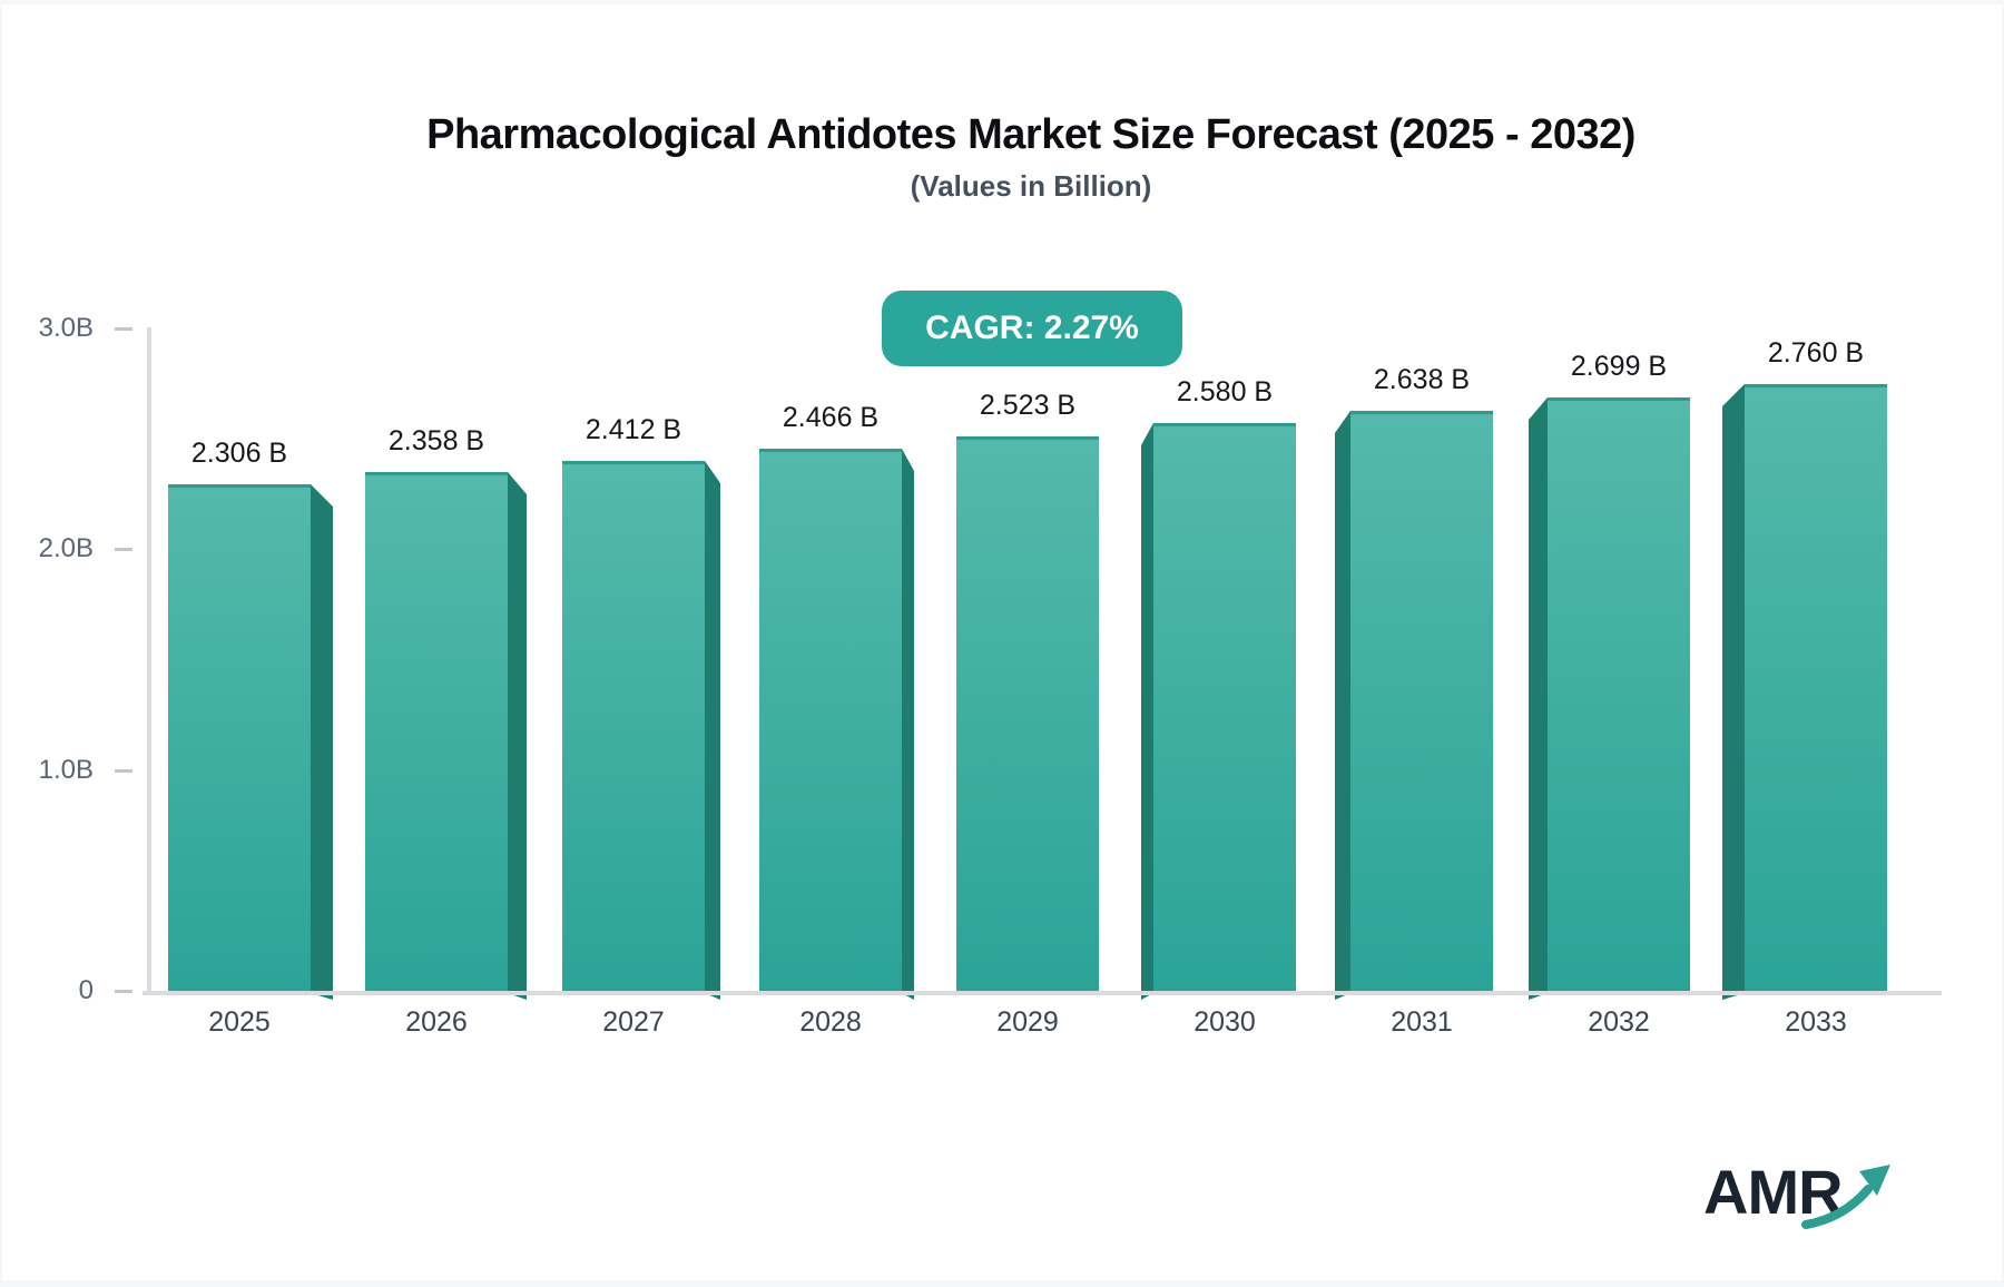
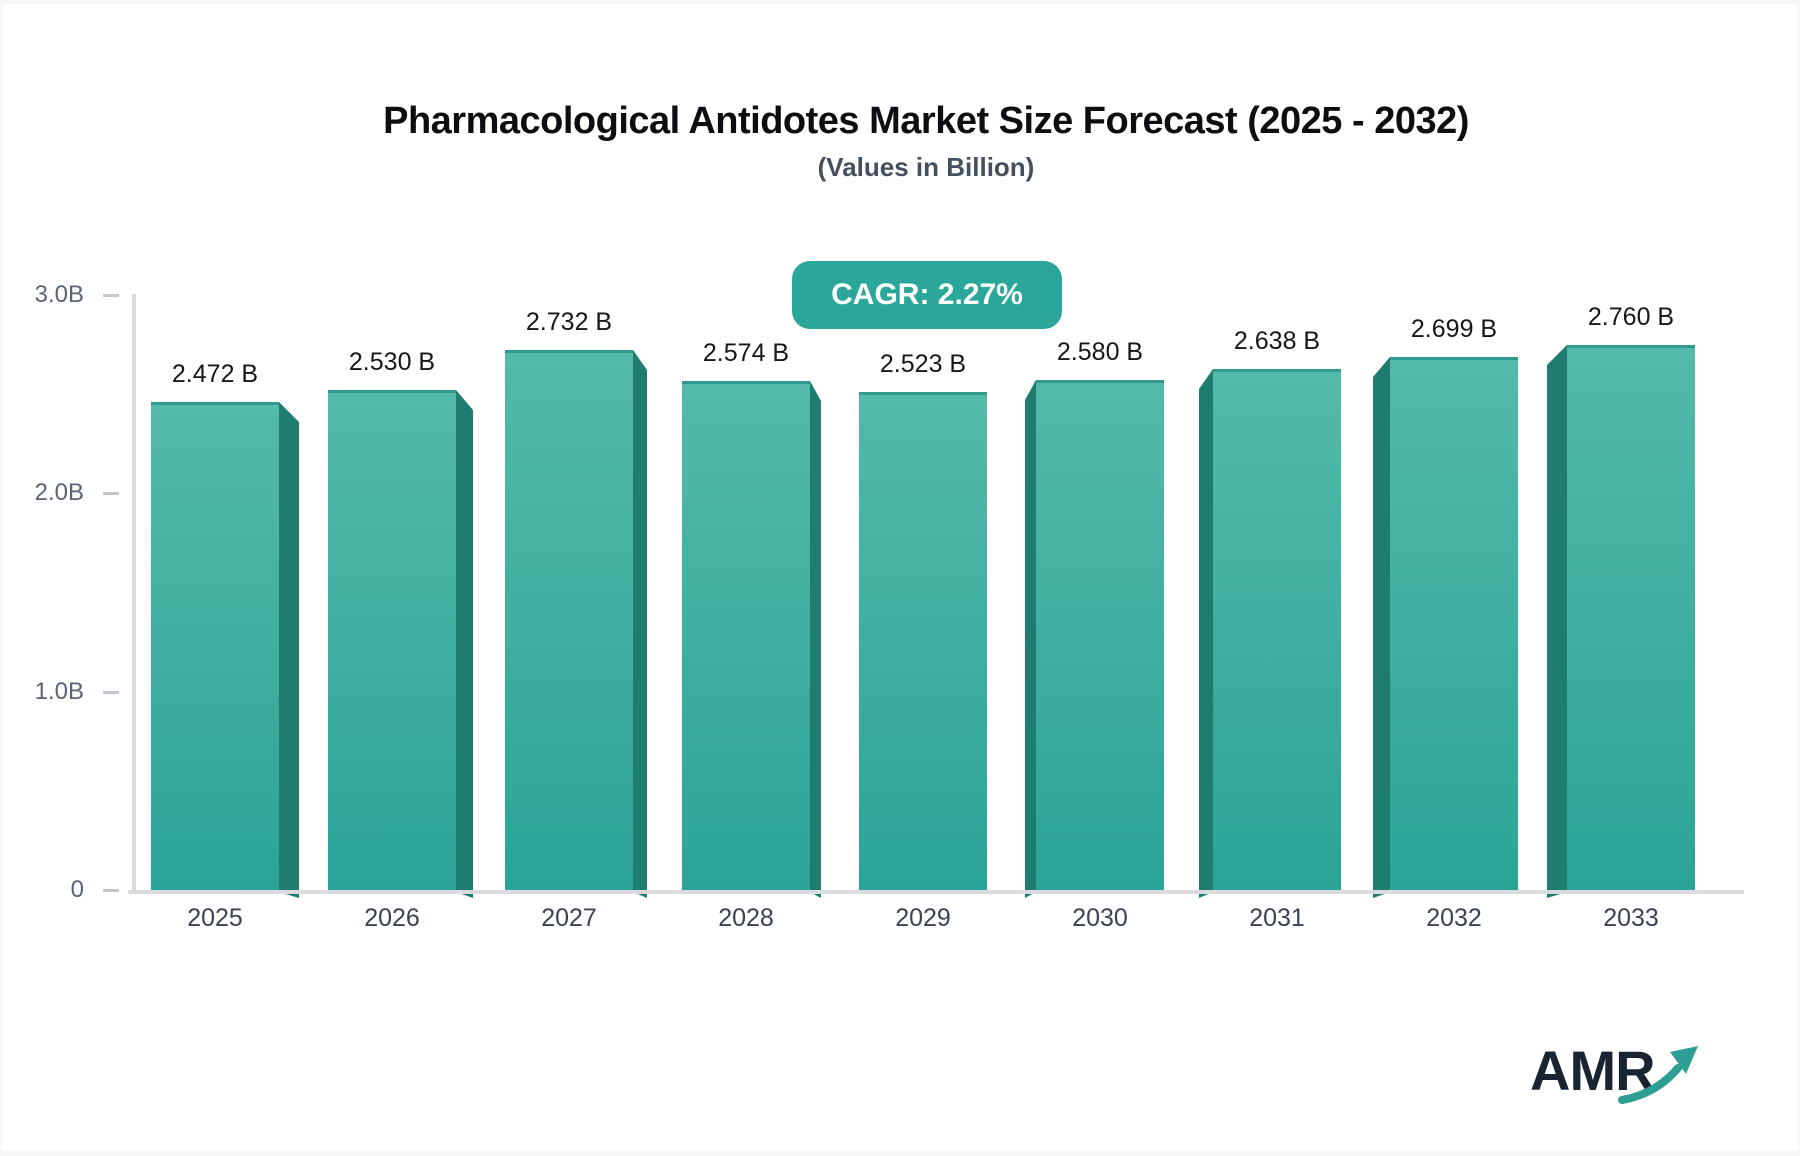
2025: 2.306 -> 2.472
2026: 2.358 -> 2.530
2027: 2.412 -> 2.732
2028: 2.466 -> 2.574
